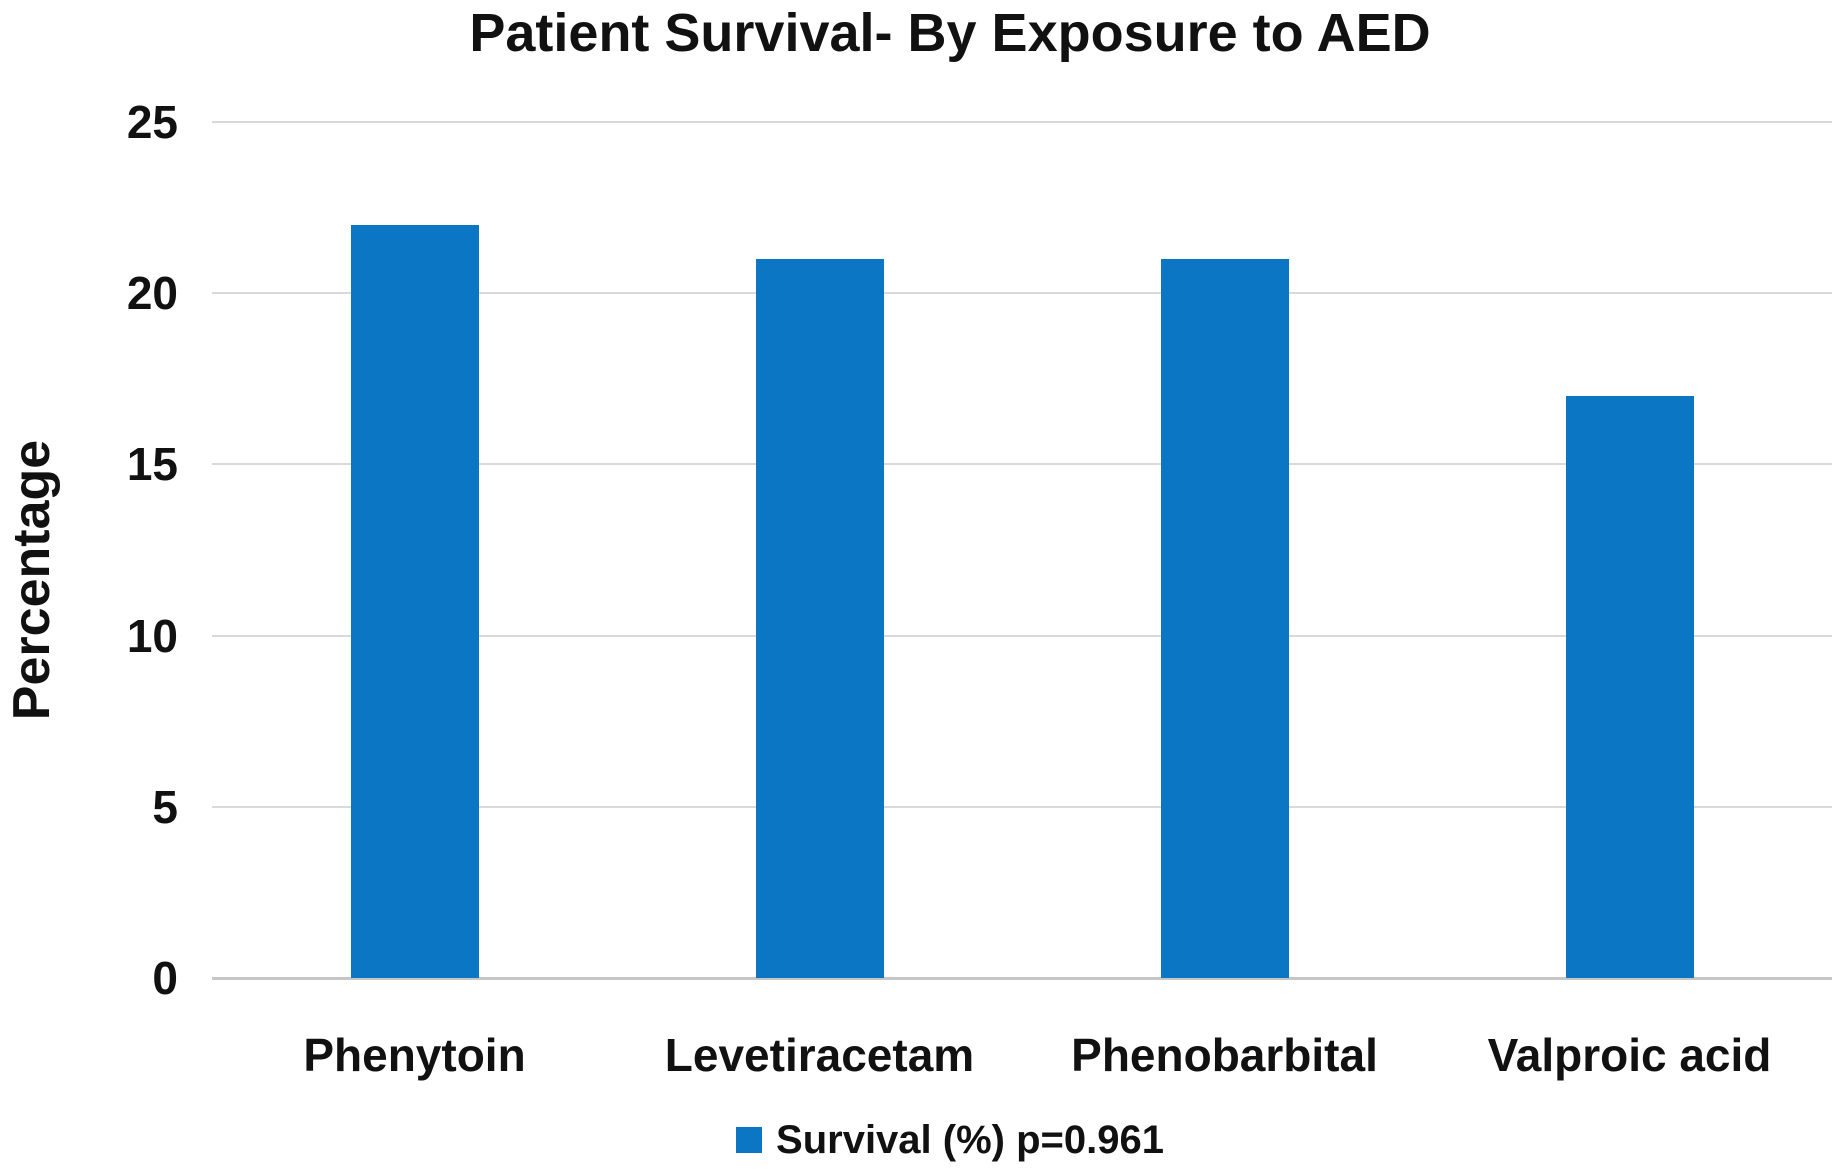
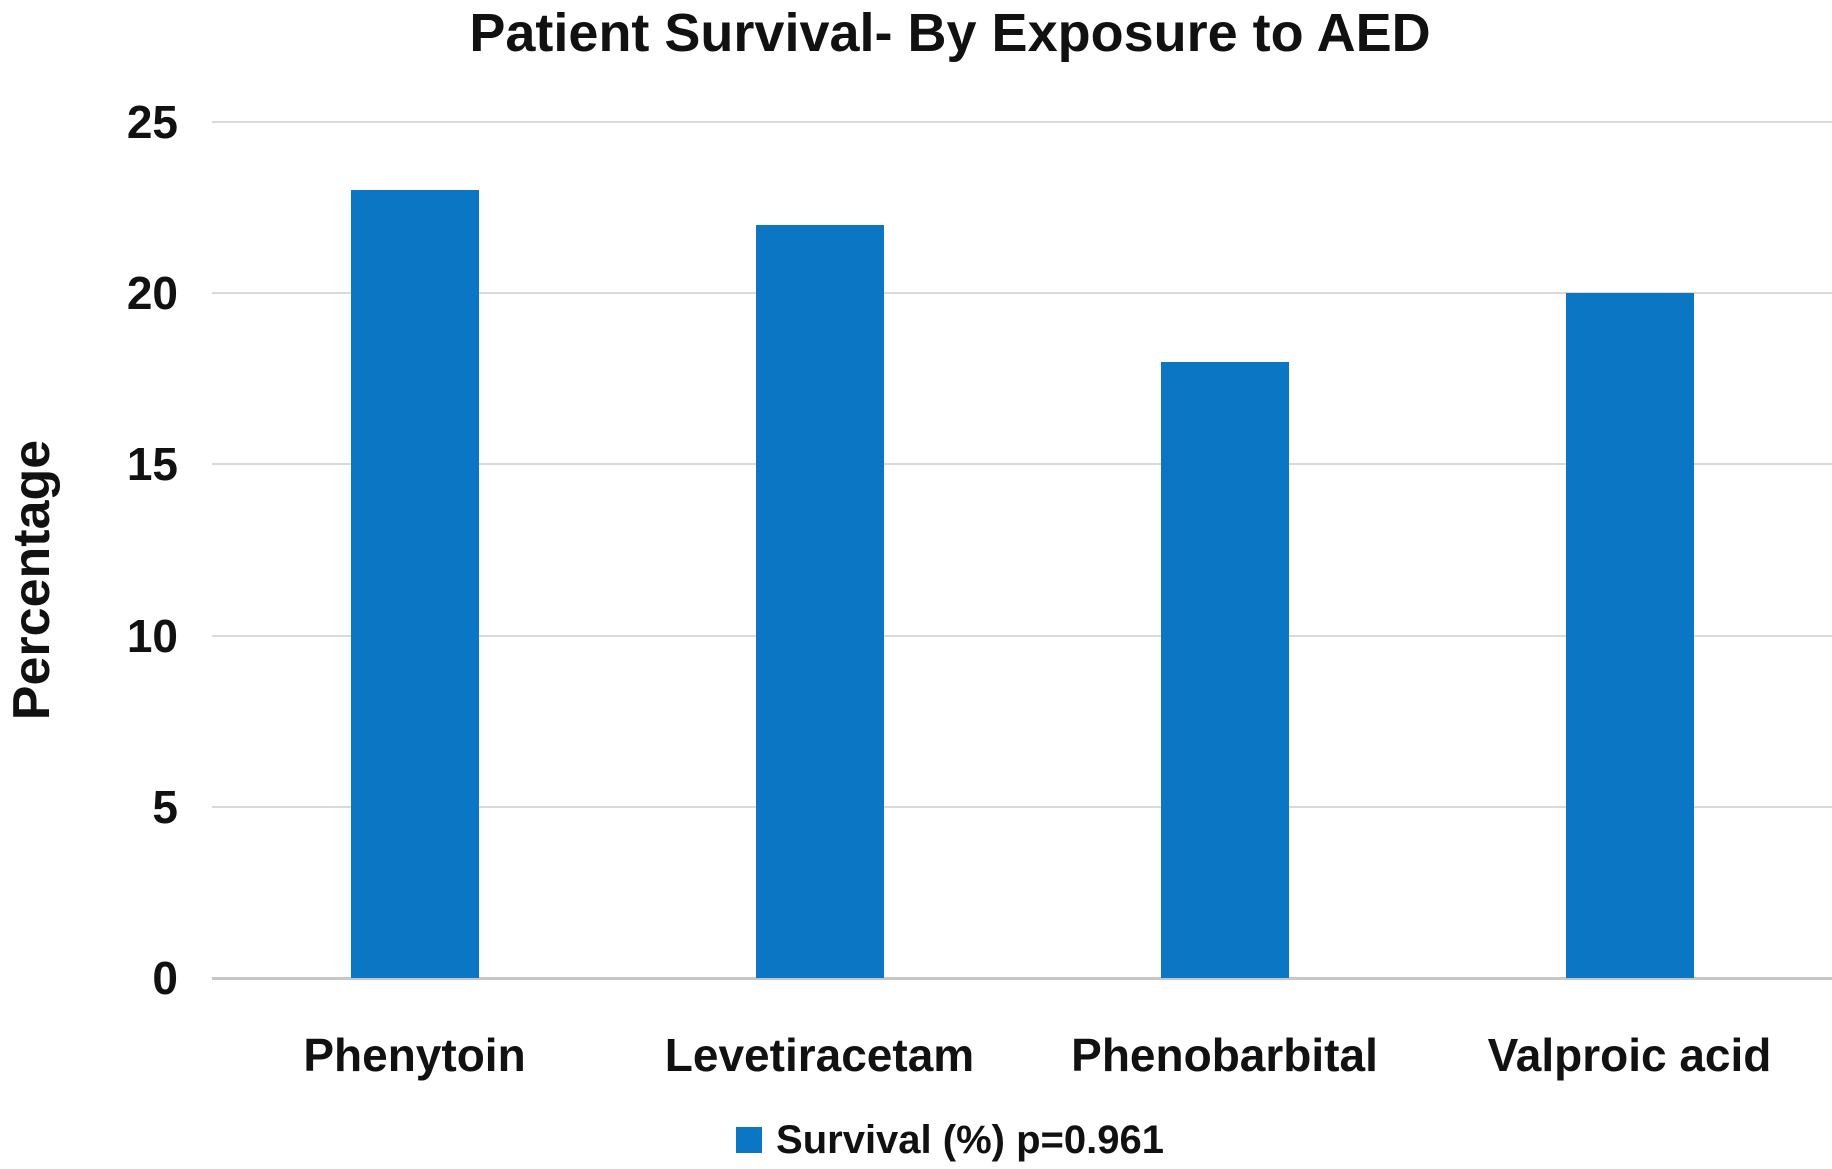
Phenytoin: 22 -> 23
Levetiracetam: 21 -> 22
Phenobarbital: 21 -> 18
Valproic acid: 17 -> 20
